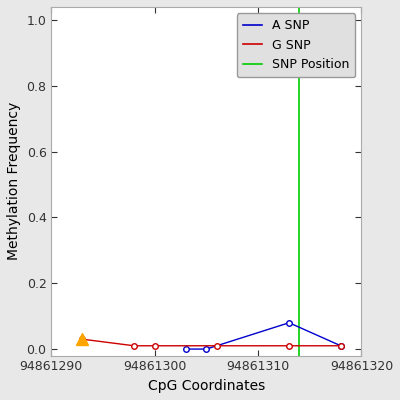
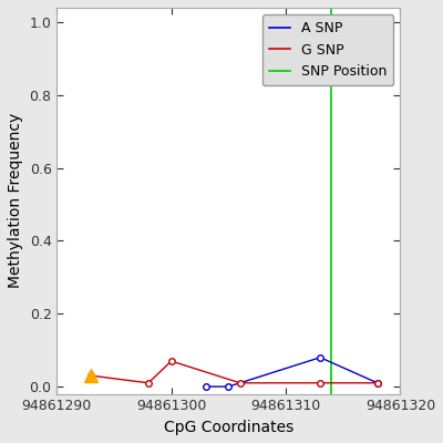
G SNP/94861300: 0.01 -> 0.07
